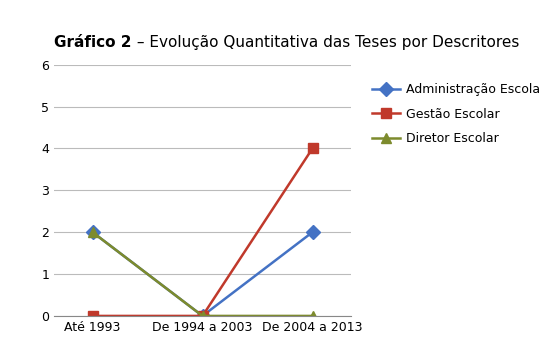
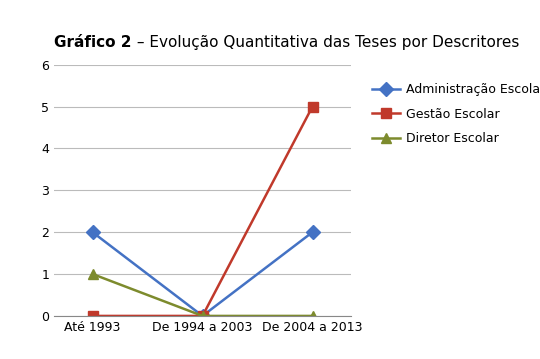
Diretor Escolar/Até 1993: 2 -> 1
Gestão Escolar/De 2004 a 2013: 4 -> 5
